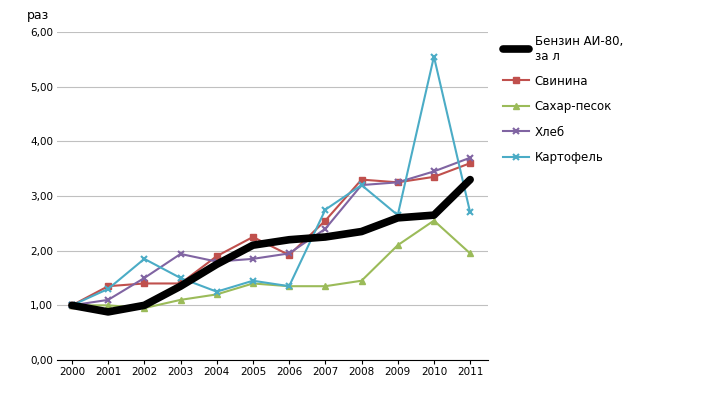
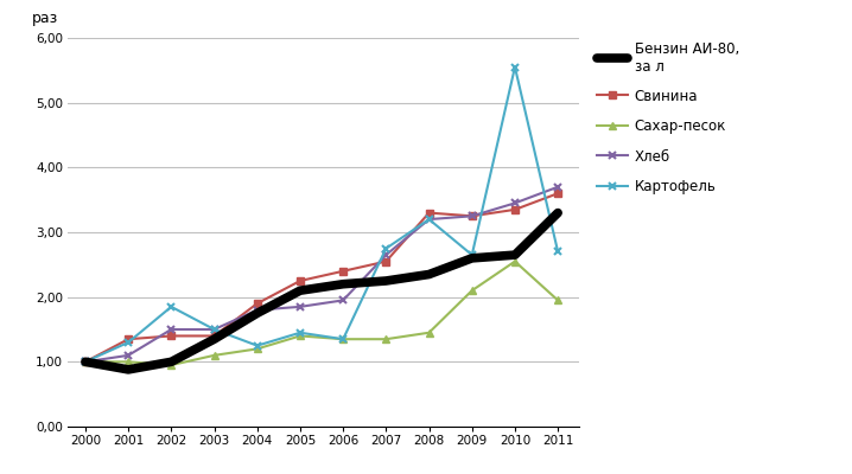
Хлеб/2003: 1,94 -> 1,50
Свинина/2006: 1,92 -> 2,40
Хлеб/2007: 2,40 -> 2,65
